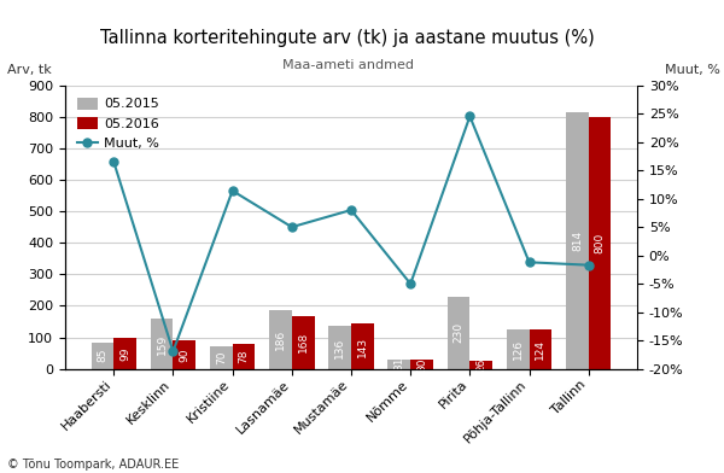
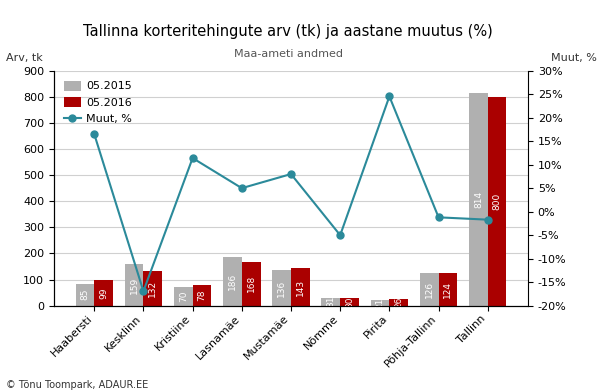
05.2016/Kesklinn: 90 -> 132
05.2015/Pirita: 230 -> 21
